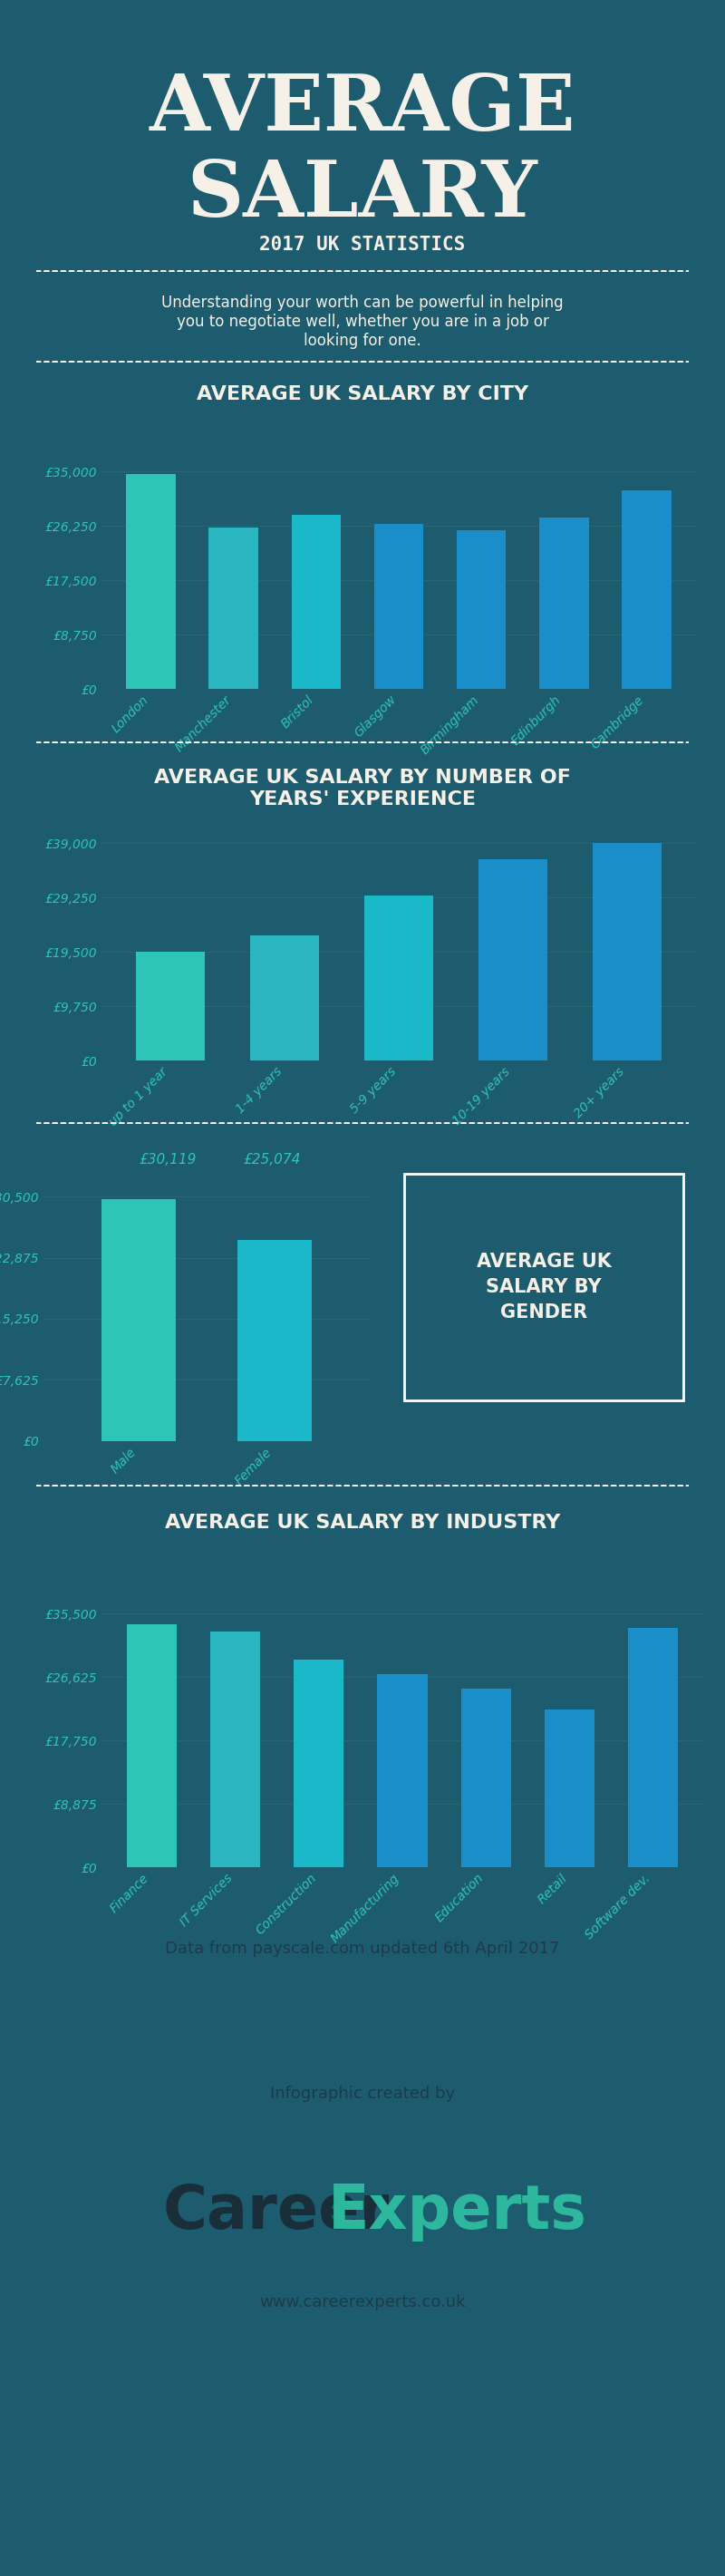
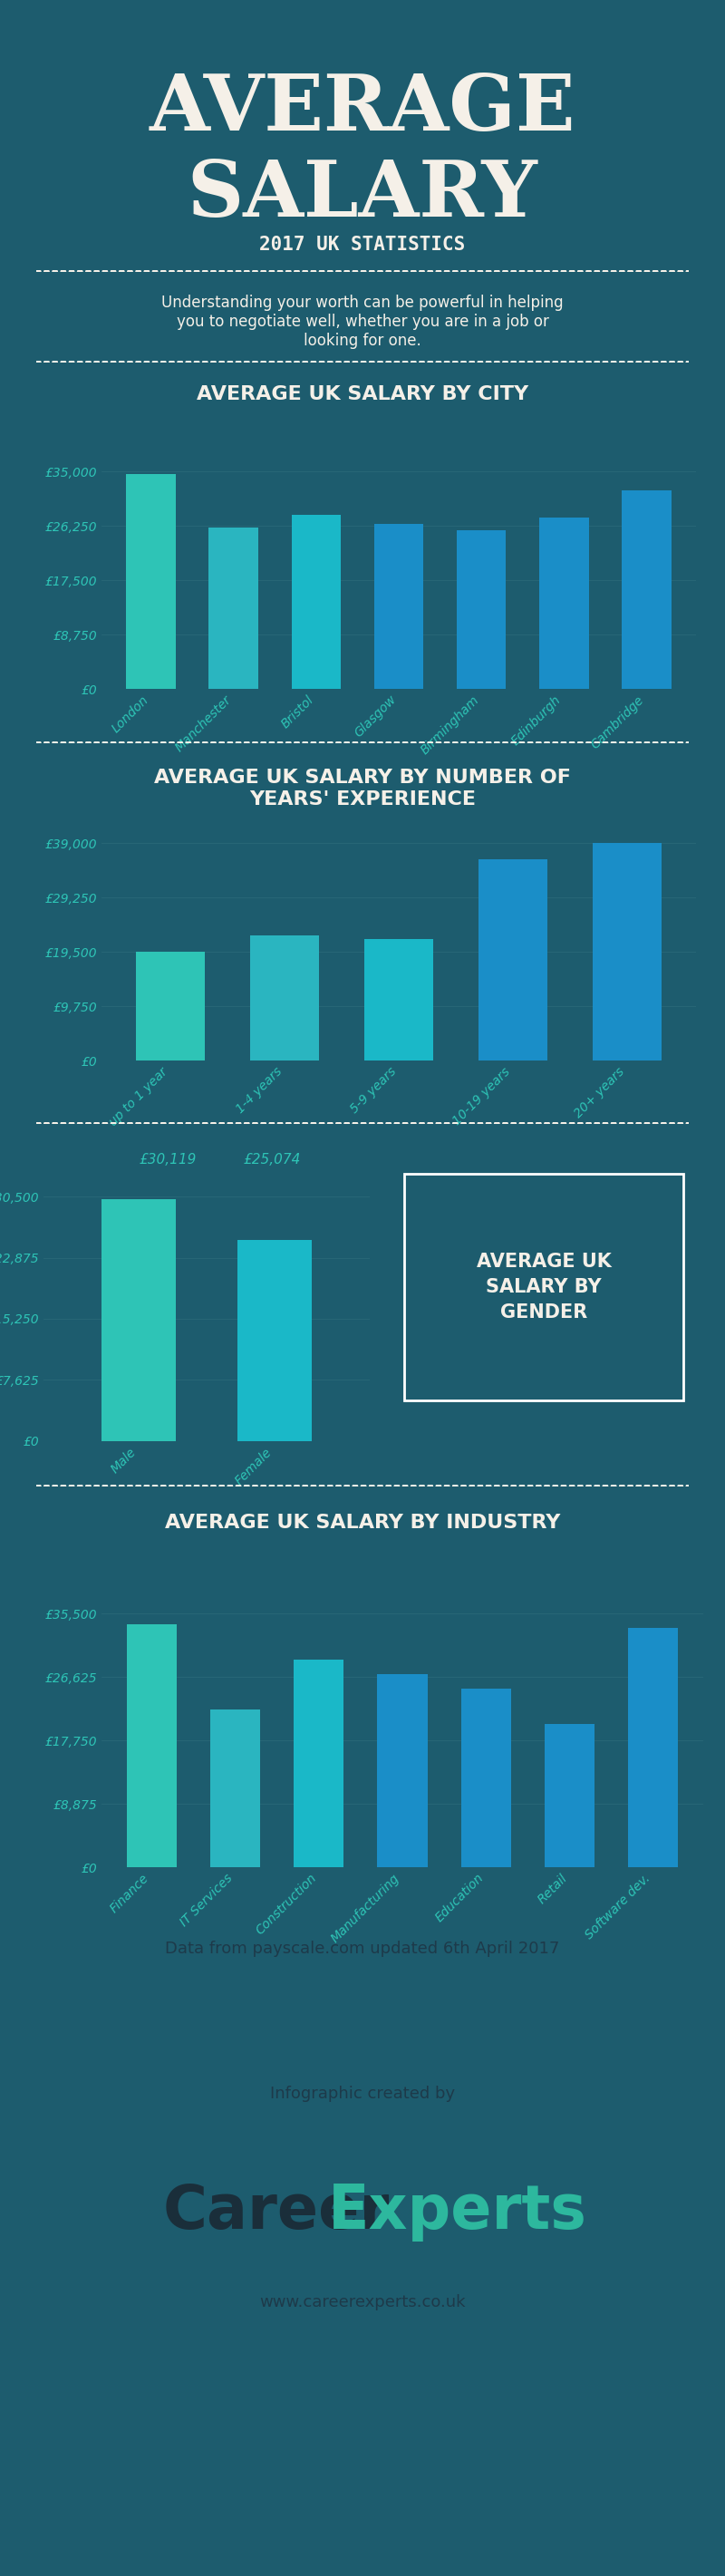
5-9 years: £29,500 -> £21,800
IT Services: £33,000 -> £22,000
Retail: £22,000 -> £20,000
